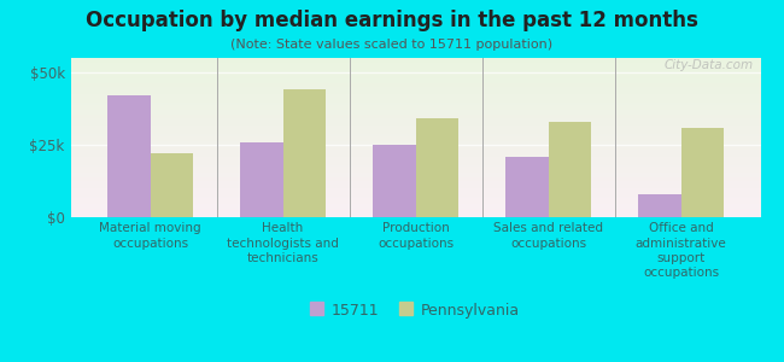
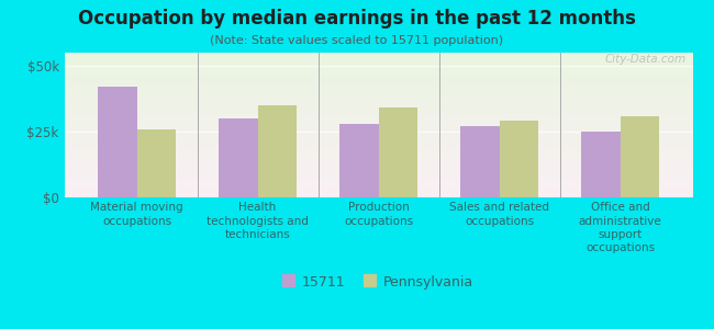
Pennsylvania/Material moving occupations: $22k -> $26k
15711/Health technologists and technicians: $26k -> $30k
Pennsylvania/Health technologists and technicians: $44k -> $35k
15711/Production occupations: $25k -> $28k
15711/Sales and related occupations: $21k -> $27k
Pennsylvania/Sales and related occupations: $33k -> $29k
15711/Office and administrative support occupations: $8k -> $25k
